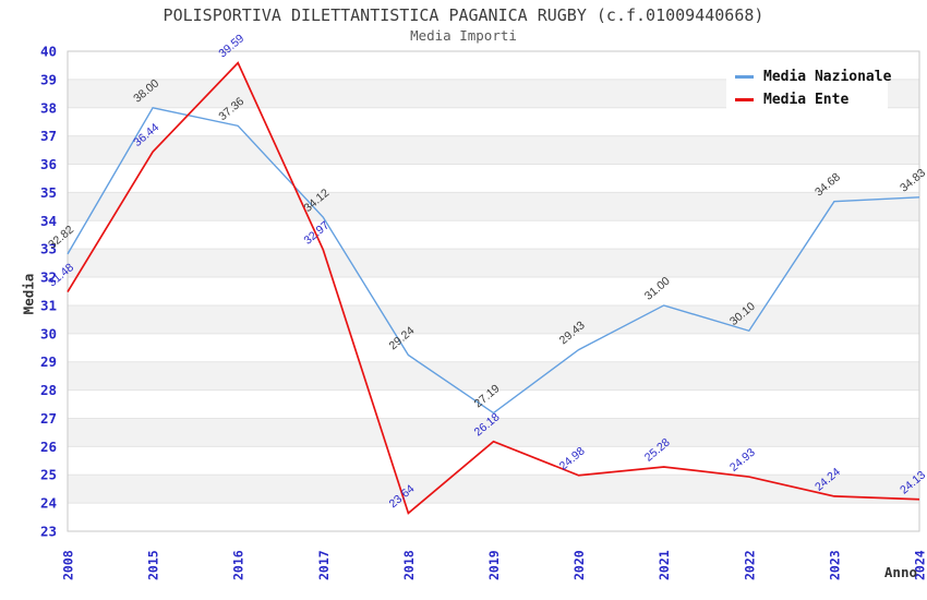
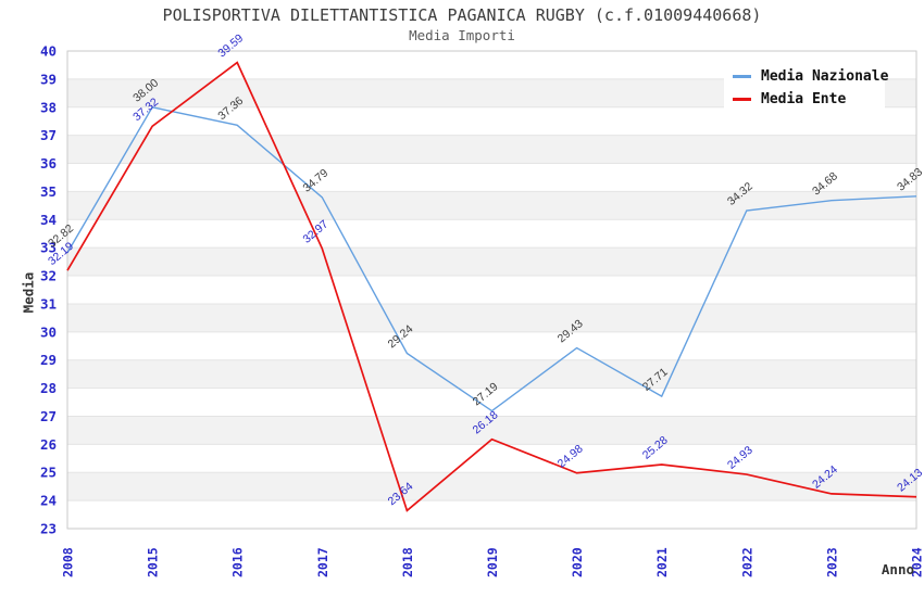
Media Ente/2008: 31.48 -> 32.19
Media Ente/2015: 36.44 -> 37.32
Media Nazionale/2017: 34.12 -> 34.79
Media Nazionale/2021: 31.00 -> 27.71
Media Nazionale/2022: 30.10 -> 34.32
